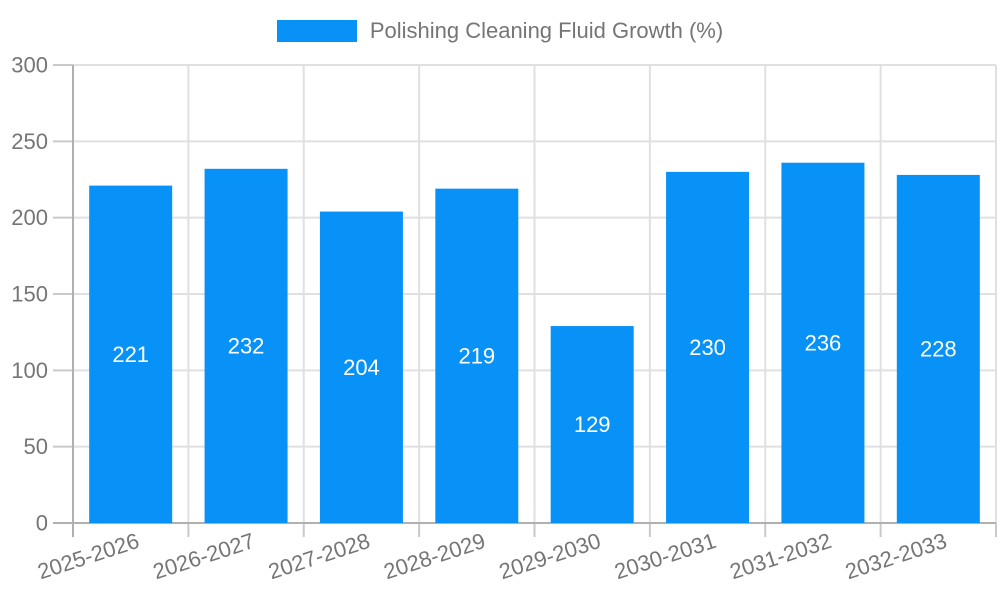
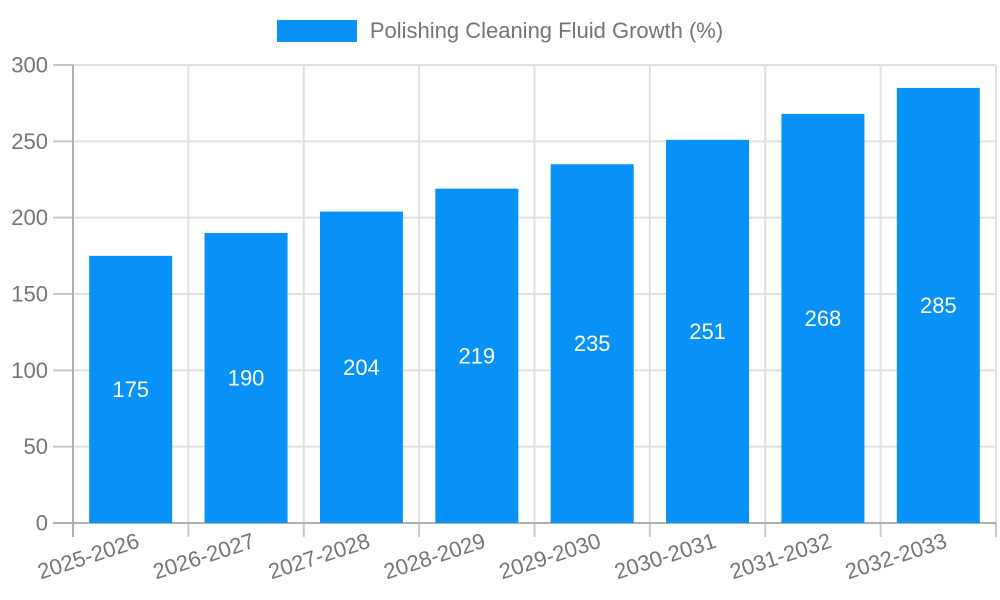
2025-2026: 221 -> 175
2026-2027: 232 -> 190
2029-2030: 129 -> 235
2030-2031: 230 -> 251
2031-2032: 236 -> 268
2032-2033: 228 -> 285
